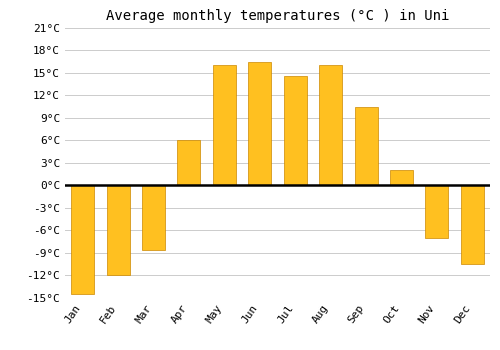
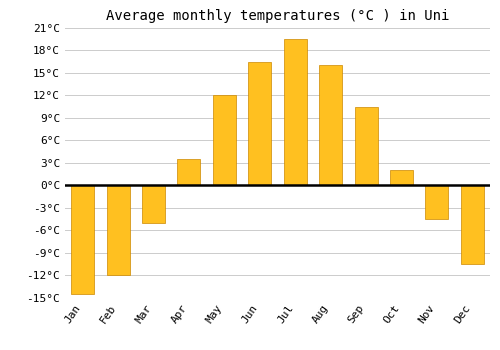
Mar: -8.6°C -> -5.0°C
Apr: 6.0°C -> 3.5°C
May: 16.0°C -> 12.0°C
Jul: 14.6°C -> 19.5°C
Nov: -7.0°C -> -4.5°C
